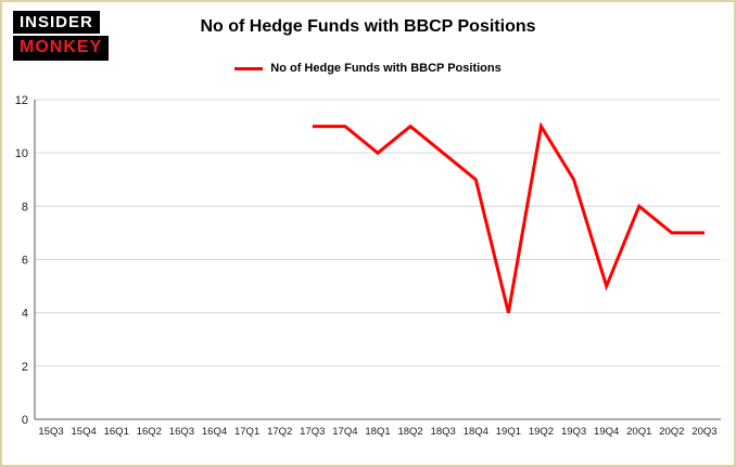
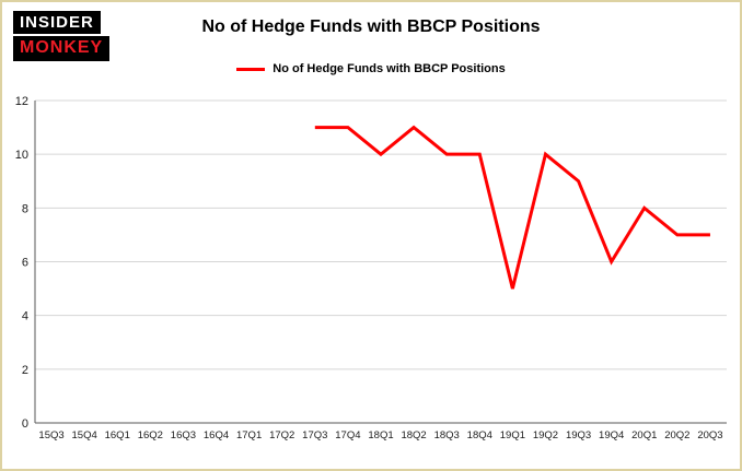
18Q4: 9 -> 10
19Q1: 4 -> 5
19Q2: 11 -> 10
19Q4: 5 -> 6
